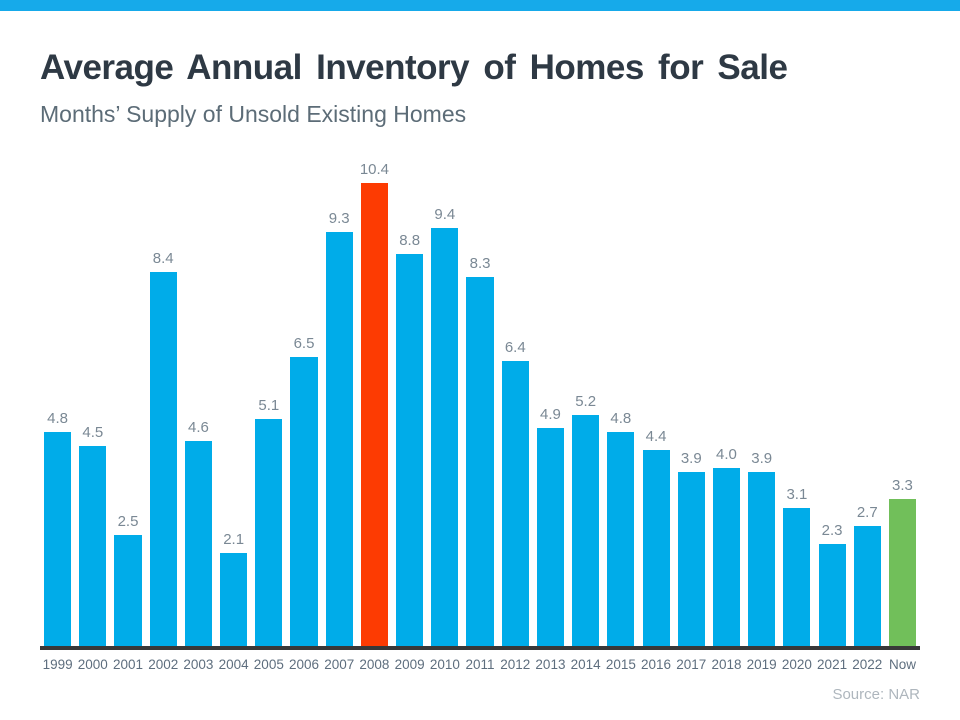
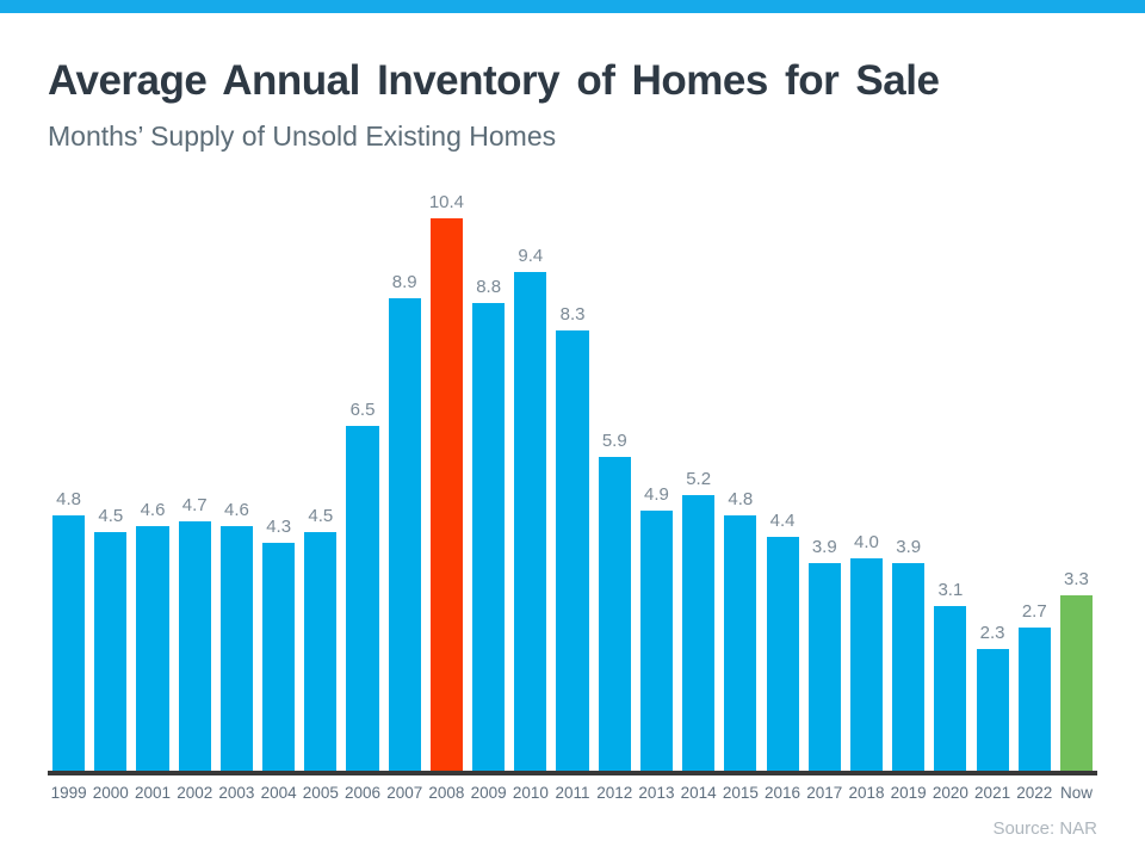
2001: 2.5 -> 4.6
2002: 8.4 -> 4.7
2004: 2.1 -> 4.3
2005: 5.1 -> 4.5
2007: 9.3 -> 8.9
2012: 6.4 -> 5.9
